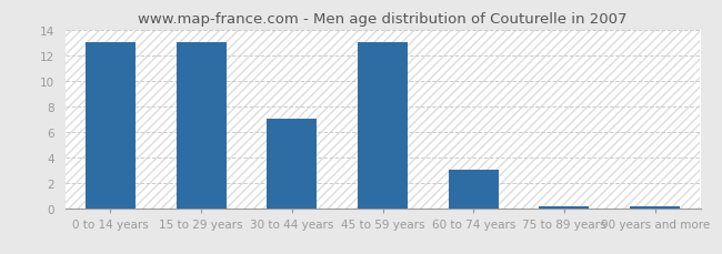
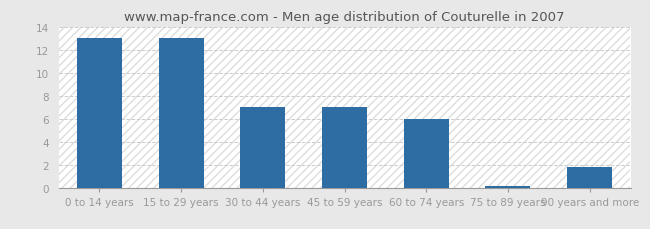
45 to 59 years: 13.0 -> 7.0
60 to 74 years: 3.0 -> 6.0
90 years and more: 0.1 -> 1.8
